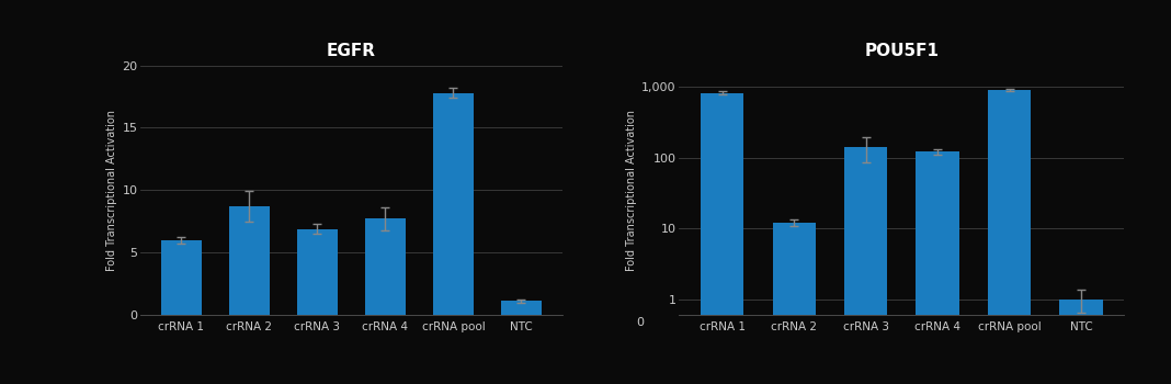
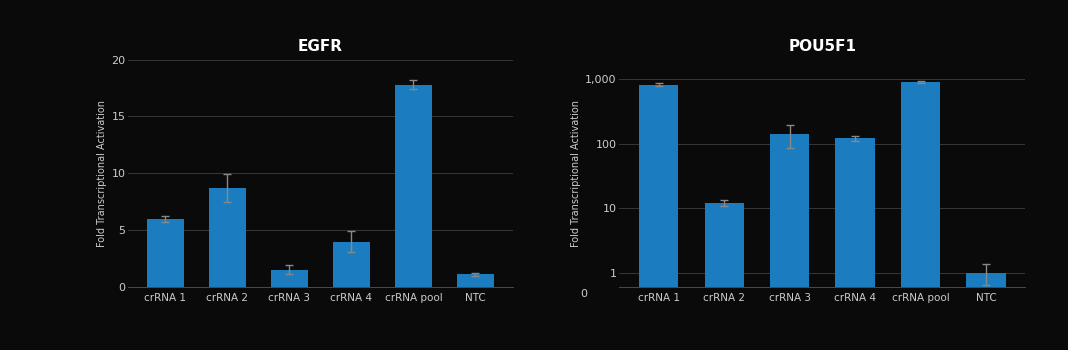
EGFR/crRNA 3: 6.9 -> 1.5
EGFR/crRNA 4: 7.7 -> 4.0
